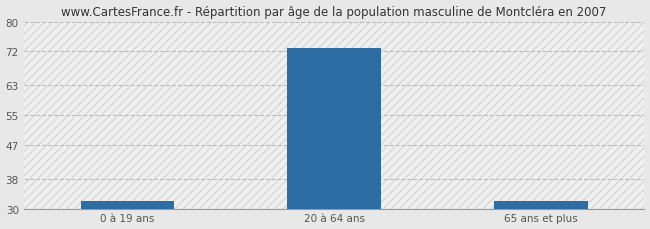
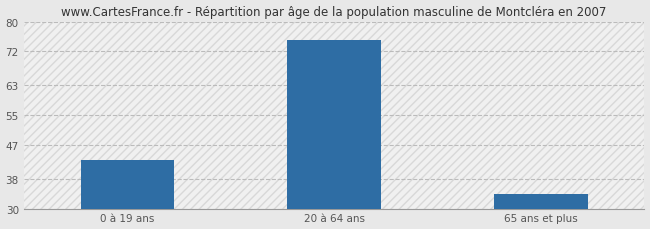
0 à 19 ans: 32 -> 43
20 à 64 ans: 73 -> 75
65 ans et plus: 32 -> 34
